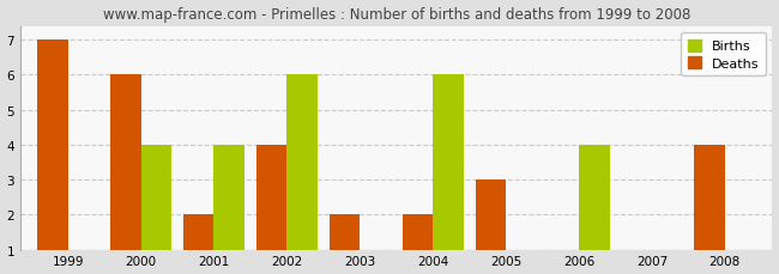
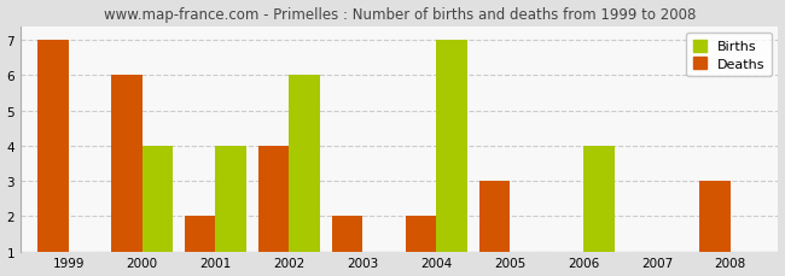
Births/2004: 6 -> 7
Deaths/2008: 4 -> 3
